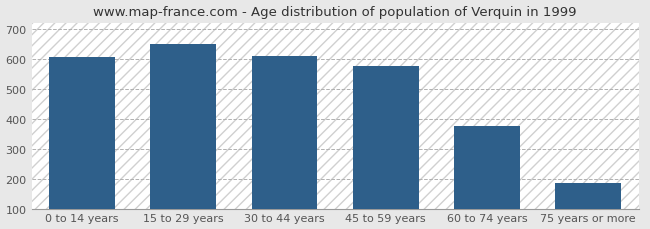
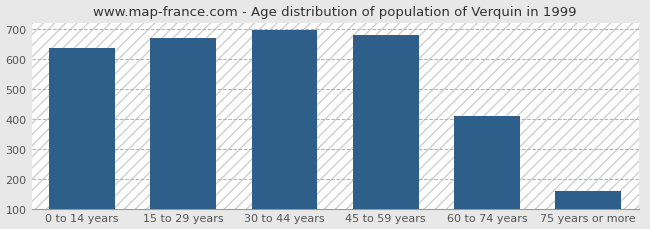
0 to 14 years: 605 -> 635
15 to 29 years: 650 -> 670
30 to 44 years: 610 -> 695
45 to 59 years: 575 -> 680
60 to 74 years: 375 -> 410
75 years or more: 185 -> 160
